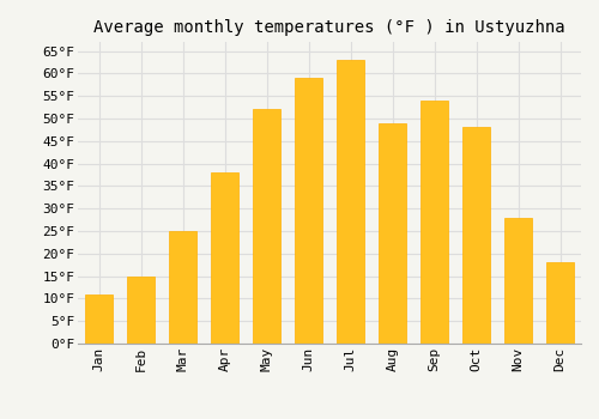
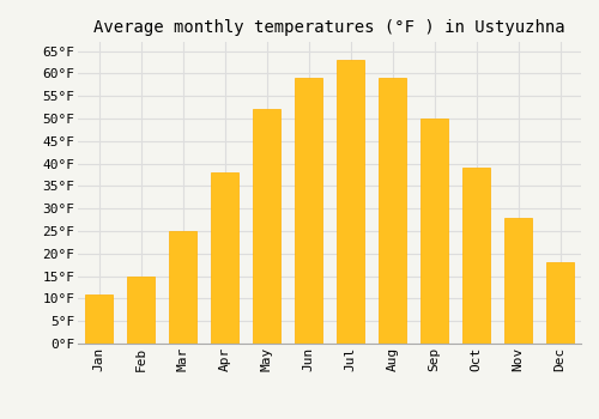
Aug: 49°F -> 59°F
Sep: 54°F -> 50°F
Oct: 48°F -> 39°F
